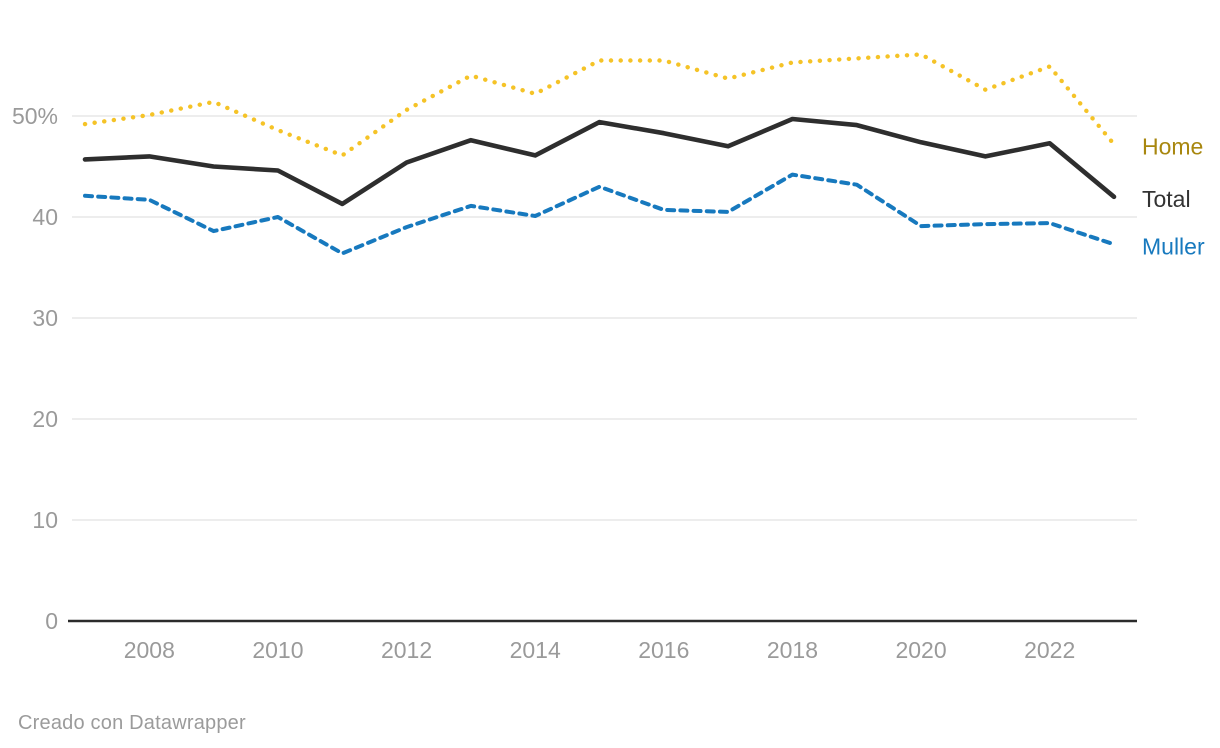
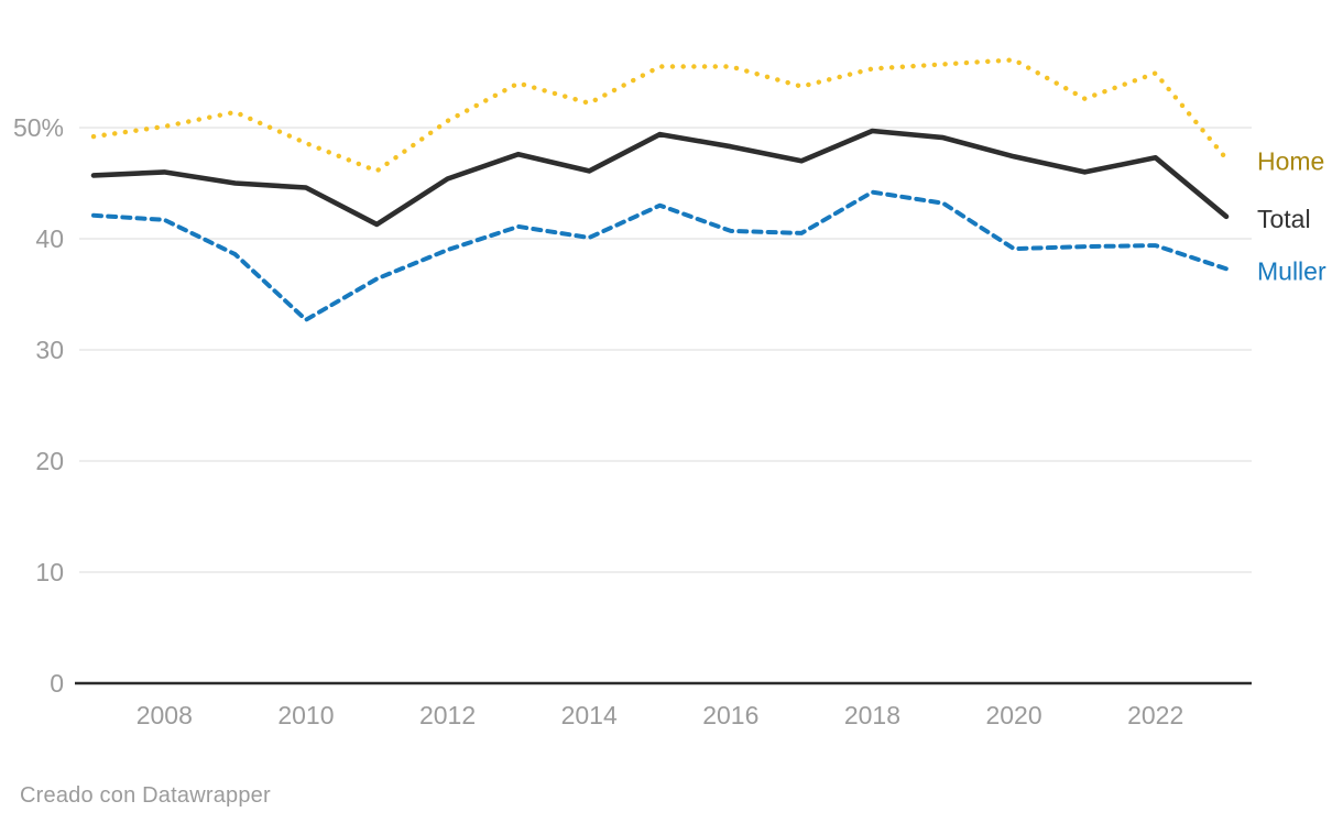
Muller/2010: 40.0% -> 32.7%
